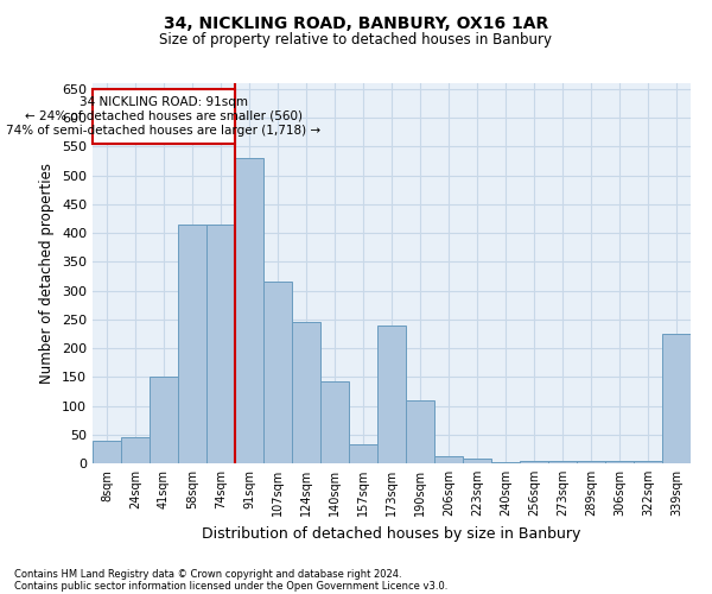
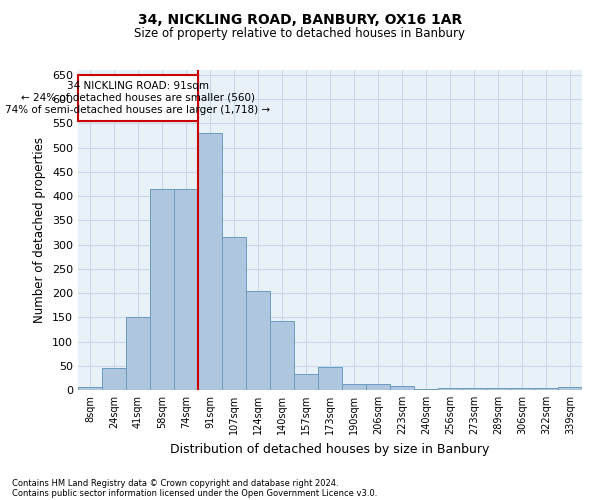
8sqm: 40 -> 7
124sqm: 245 -> 205
173sqm: 240 -> 48
190sqm: 110 -> 13
339sqm: 225 -> 6
